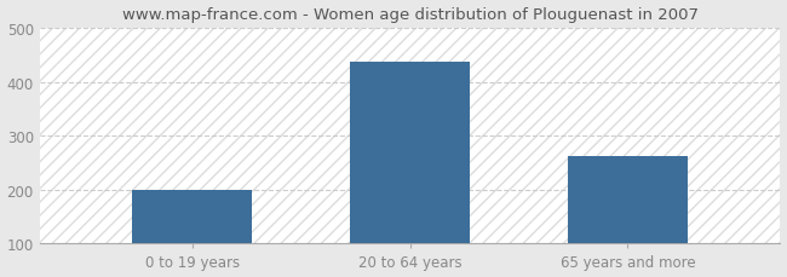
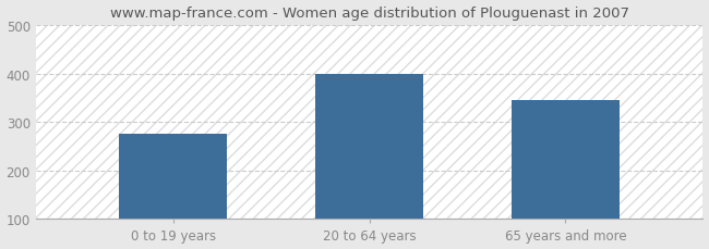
0 to 19 years: 200 -> 275
20 to 64 years: 438 -> 400
65 years and more: 263 -> 345
